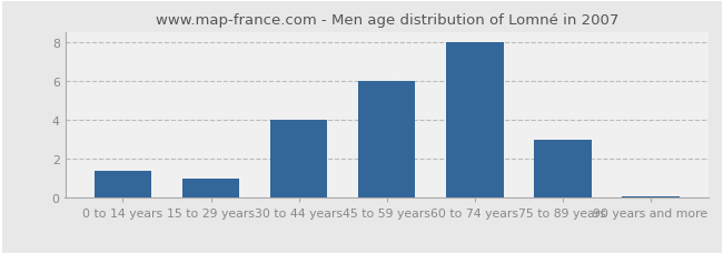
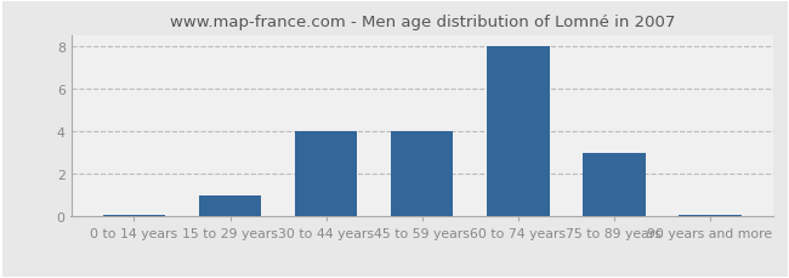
0 to 14 years: 1.4 -> 0.1
45 to 59 years: 6.0 -> 4.0
